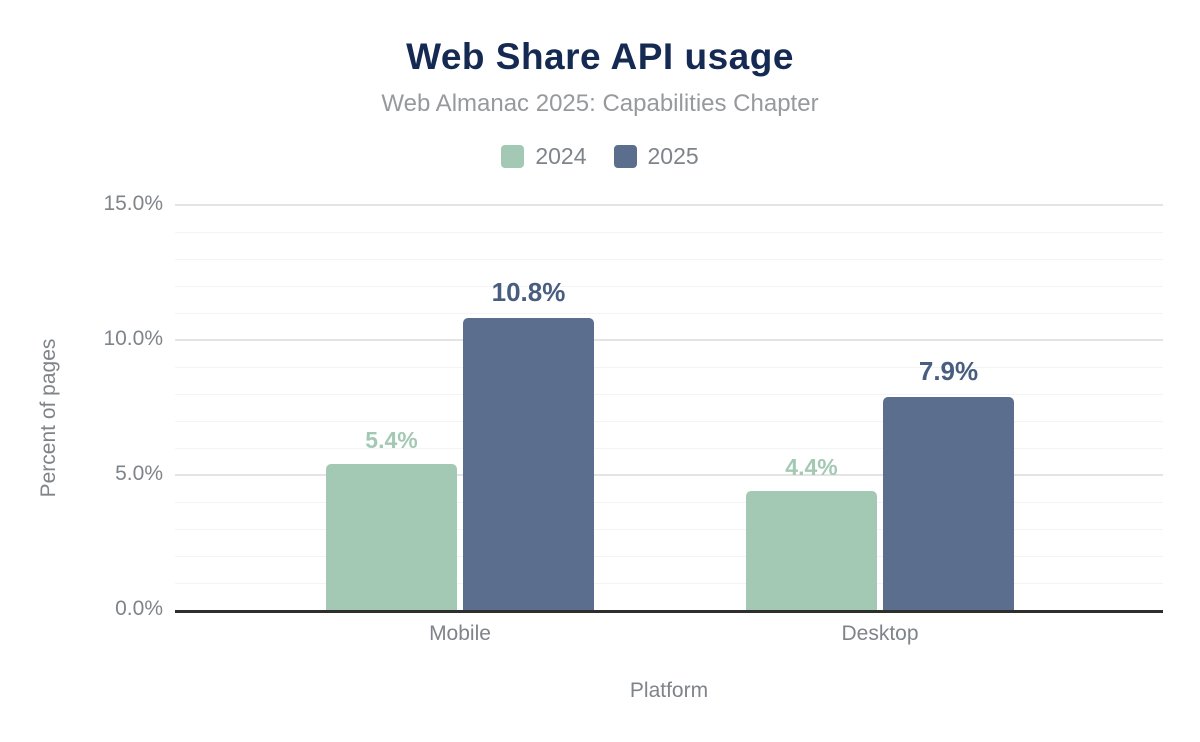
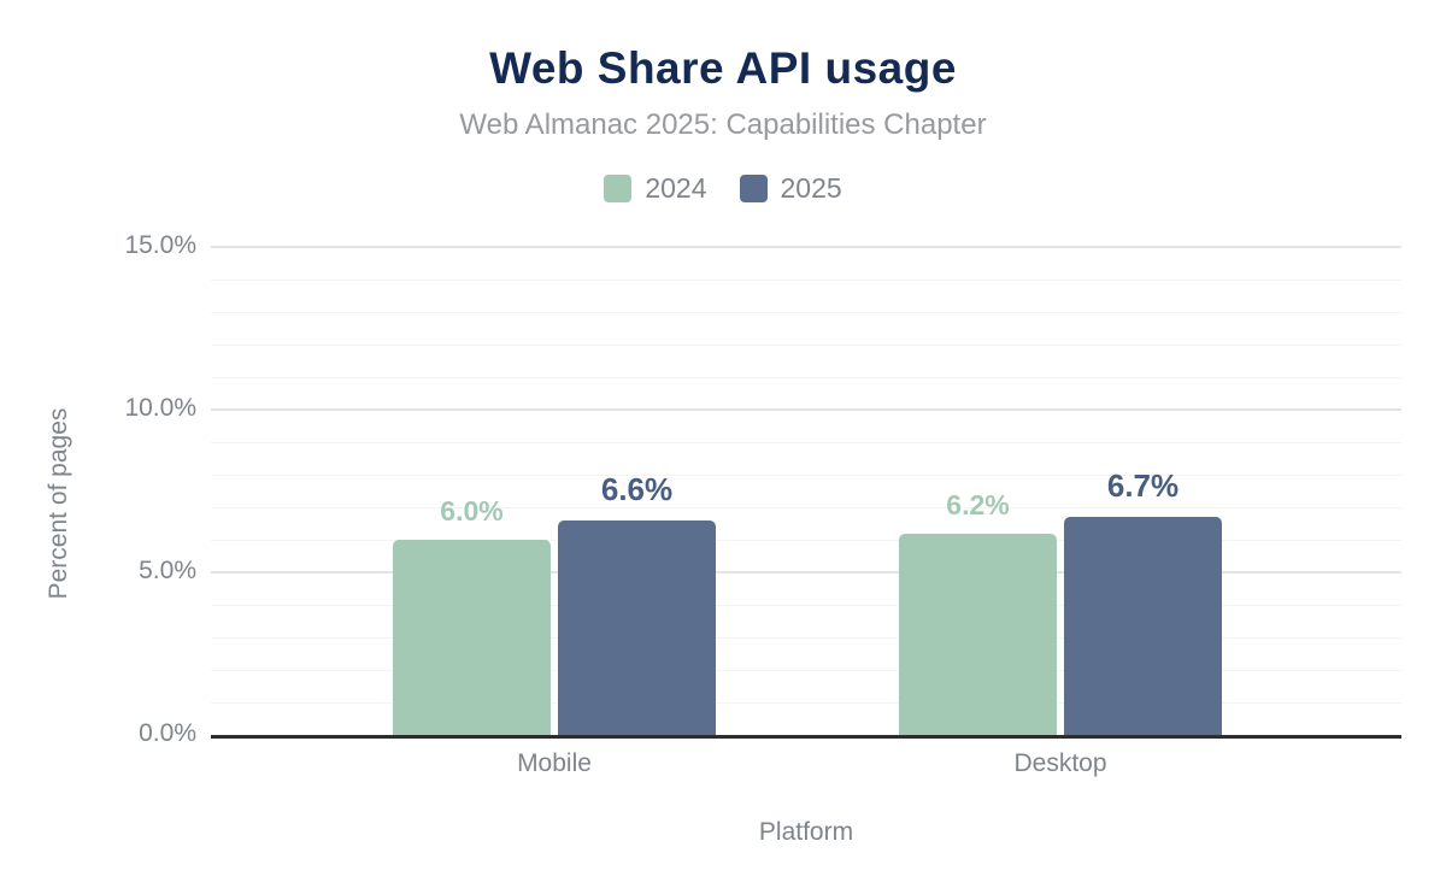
2024/Mobile: 5.4% -> 6.0%
2025/Mobile: 10.8% -> 6.6%
2024/Desktop: 4.4% -> 6.2%
2025/Desktop: 7.9% -> 6.7%
